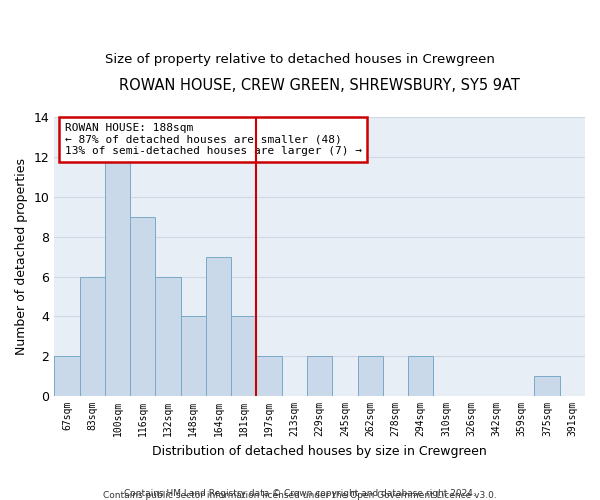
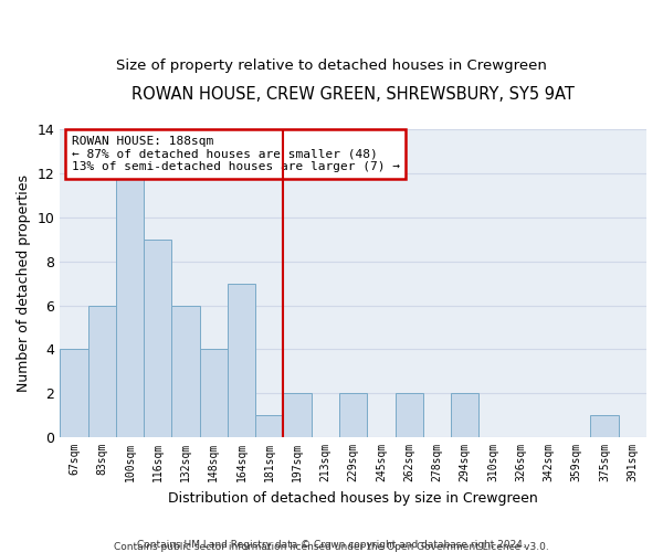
67sqm: 2 -> 4
181sqm: 4 -> 1
